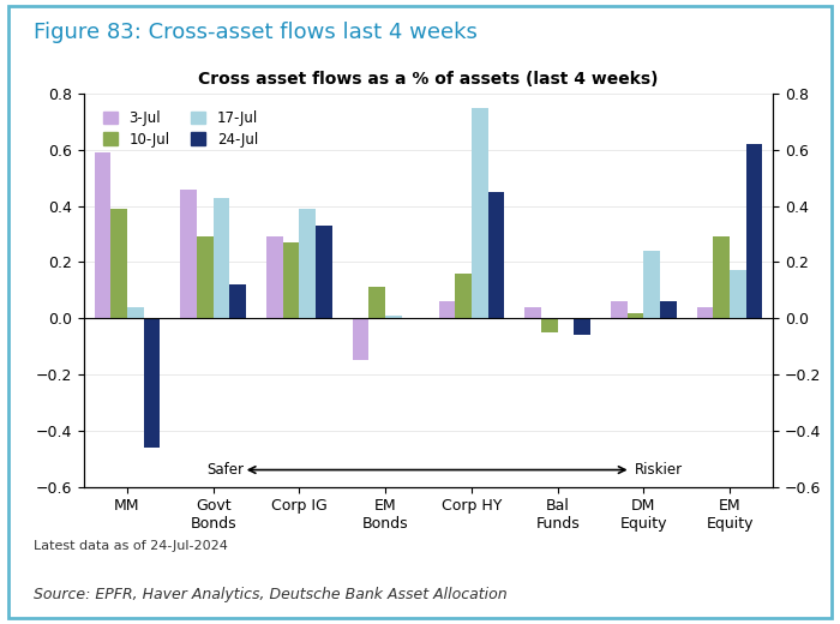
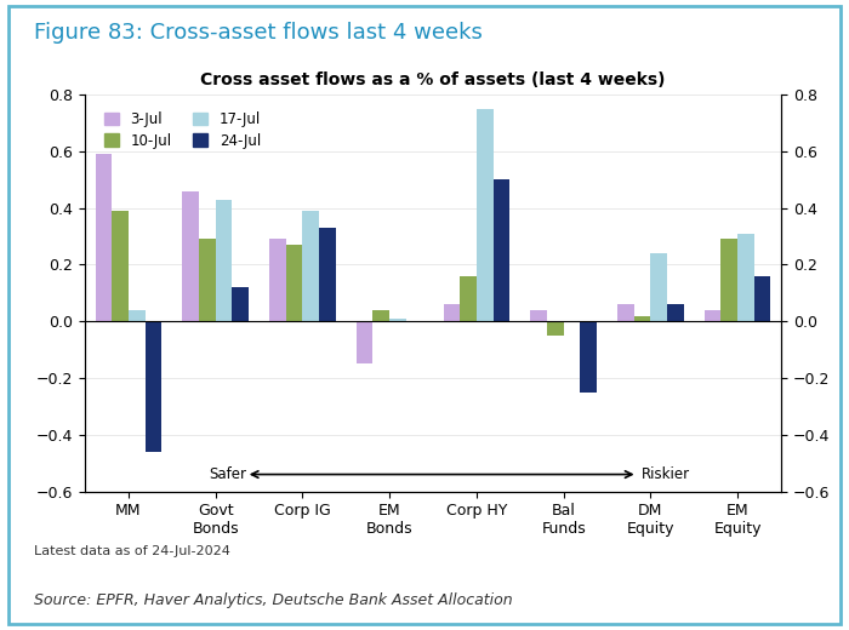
10-Jul/EM Bonds: 0.11 -> 0.04
24-Jul/Corp HY: 0.45 -> 0.50
24-Jul/Bal Funds: -0.06 -> -0.25
17-Jul/EM Equity: 0.17 -> 0.31
24-Jul/EM Equity: 0.62 -> 0.16
